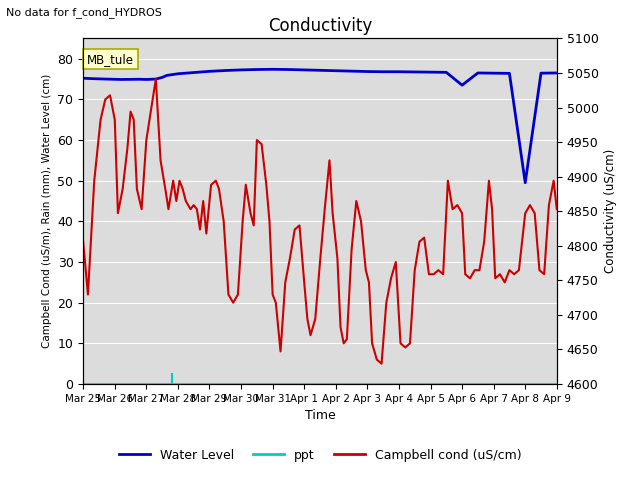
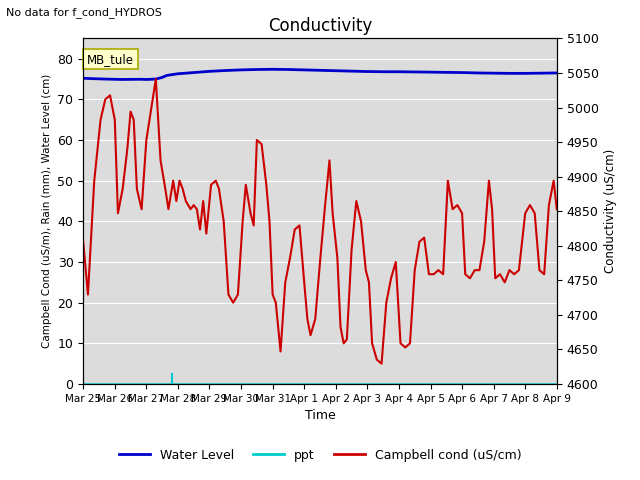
Water Level/Apr 6: 73.5 -> 76.6
Water Level/Apr 8: 49.5 -> 76.4
